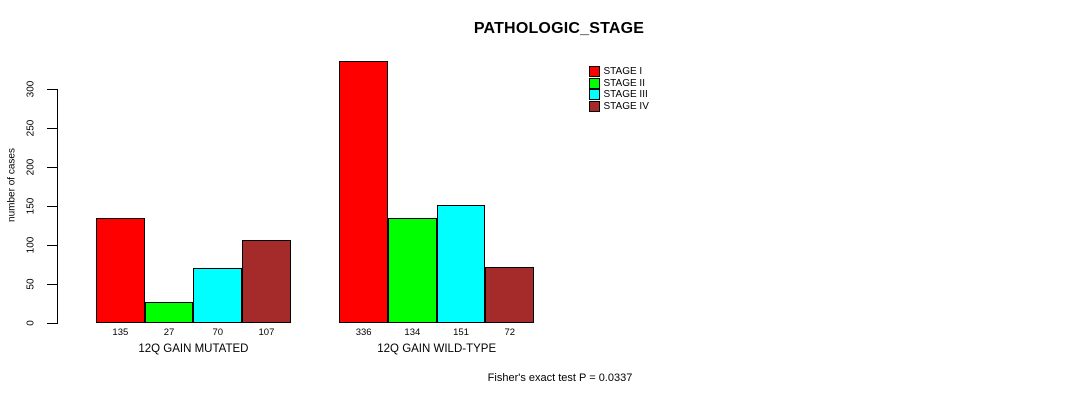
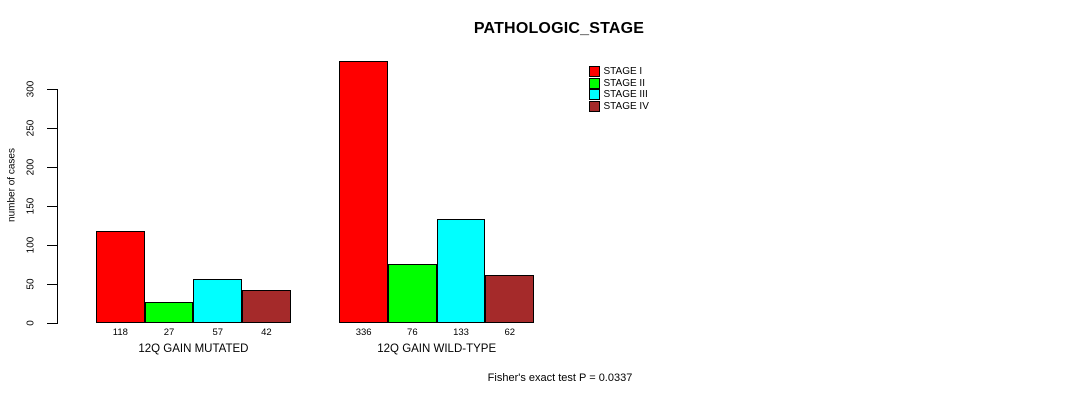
STAGE I/12Q GAIN MUTATED: 135 -> 118
STAGE III/12Q GAIN MUTATED: 70 -> 57
STAGE IV/12Q GAIN MUTATED: 107 -> 42
STAGE II/12Q GAIN WILD-TYPE: 134 -> 76
STAGE III/12Q GAIN WILD-TYPE: 151 -> 133
STAGE IV/12Q GAIN WILD-TYPE: 72 -> 62
